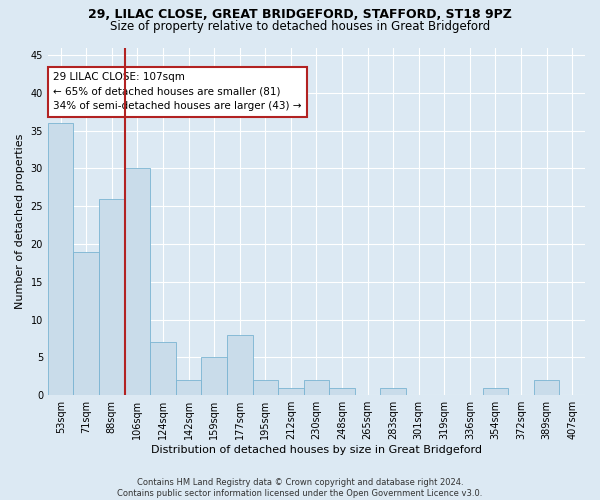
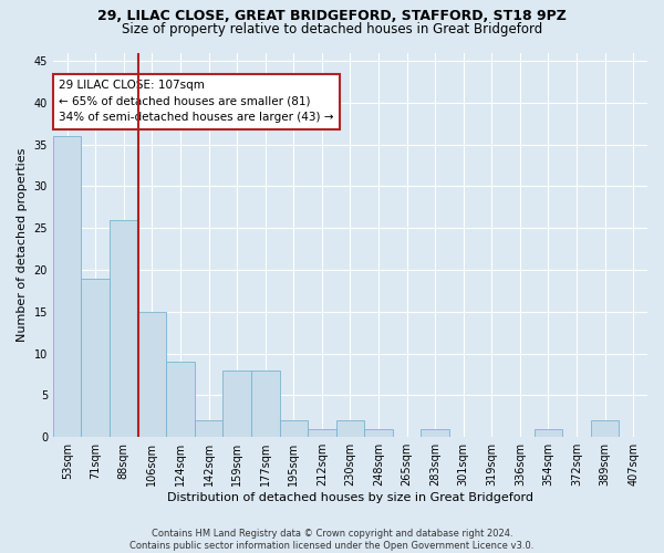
106sqm: 30 -> 15
124sqm: 7 -> 9
159sqm: 5 -> 8
